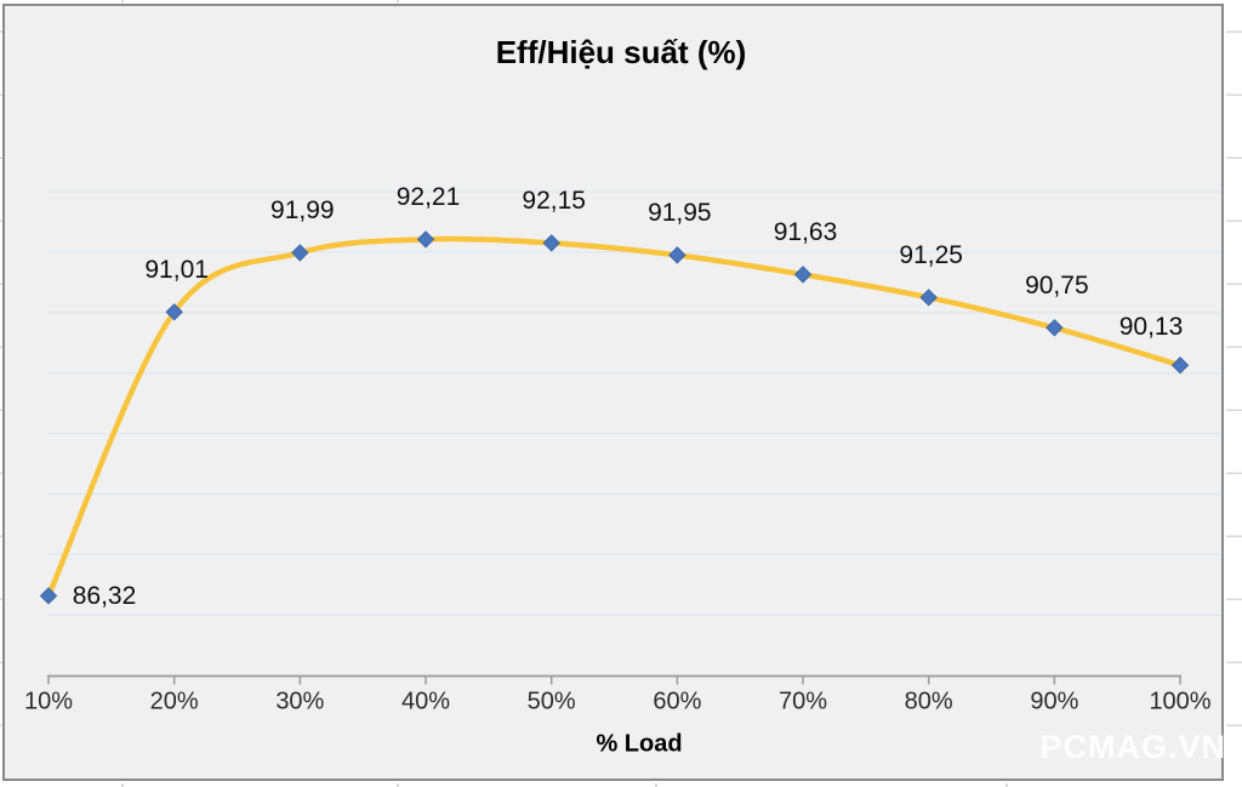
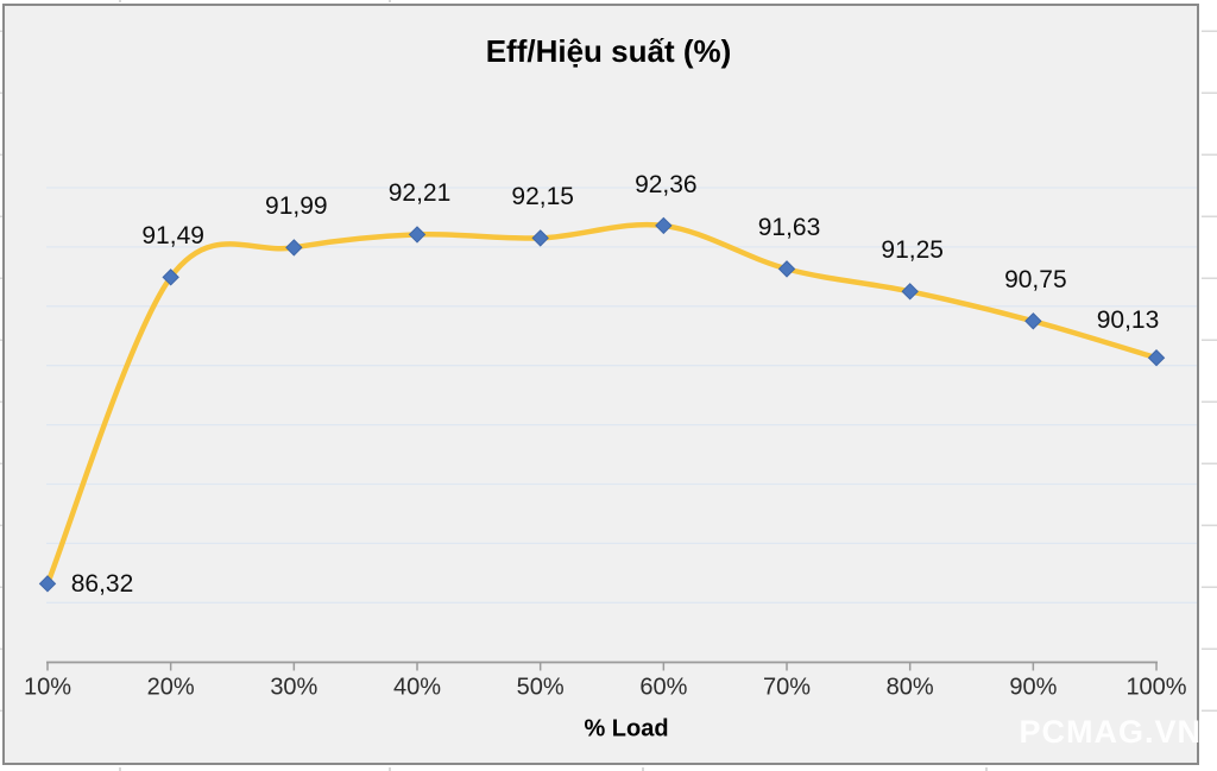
20%: 91,01 -> 91,49
60%: 91,95 -> 92,36
